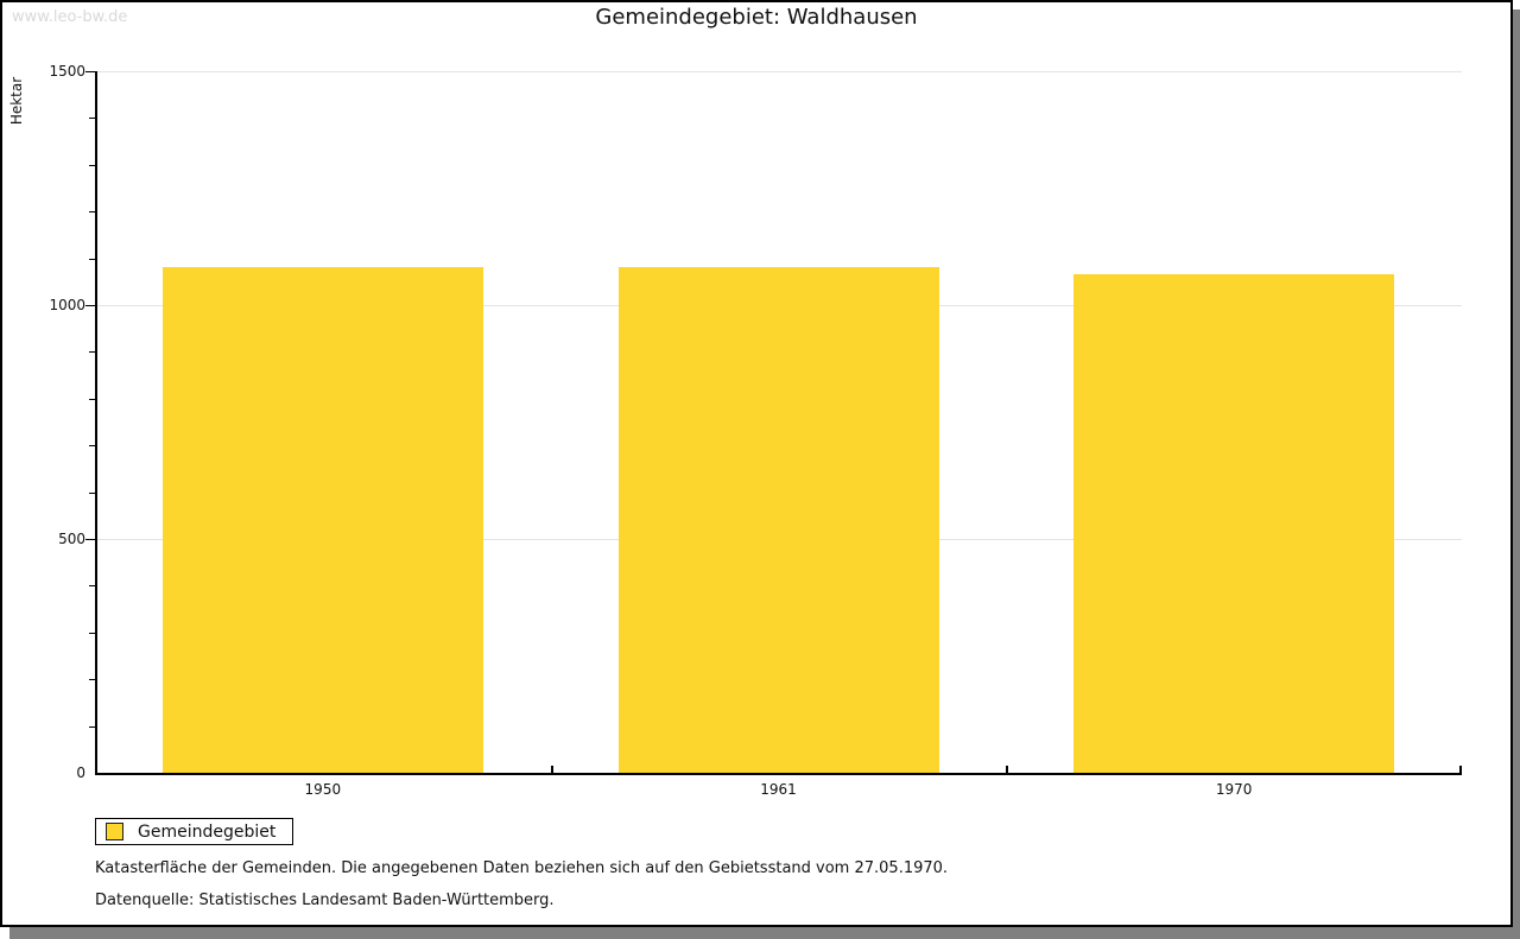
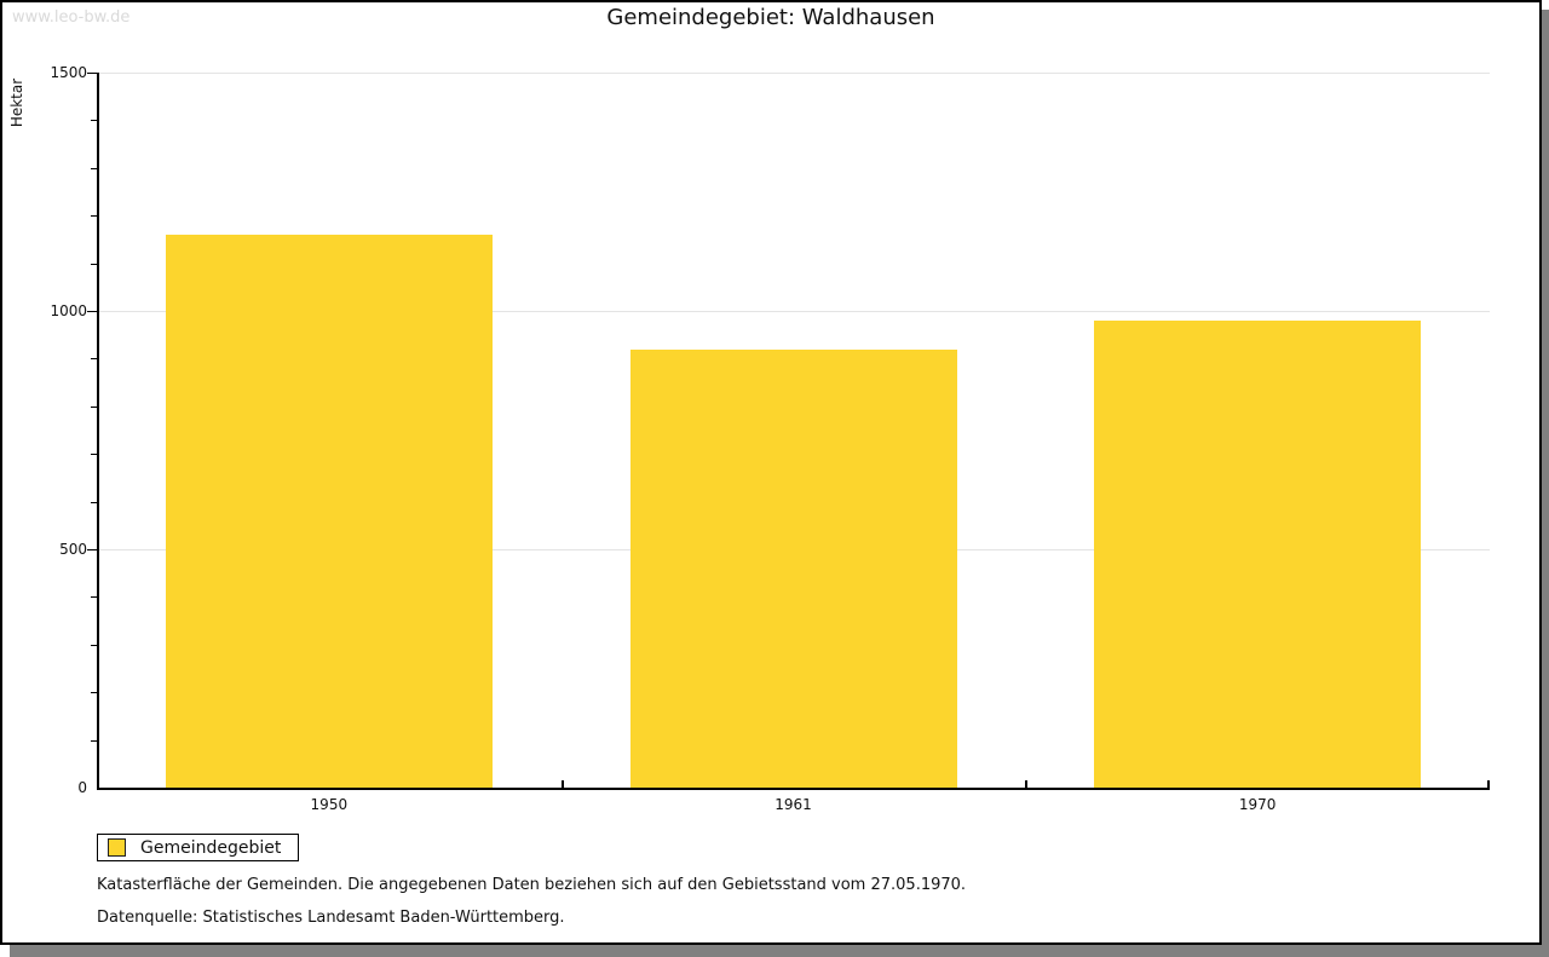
1950: 1080 -> 1160
1961: 1080 -> 920
1970: 1070 -> 980
